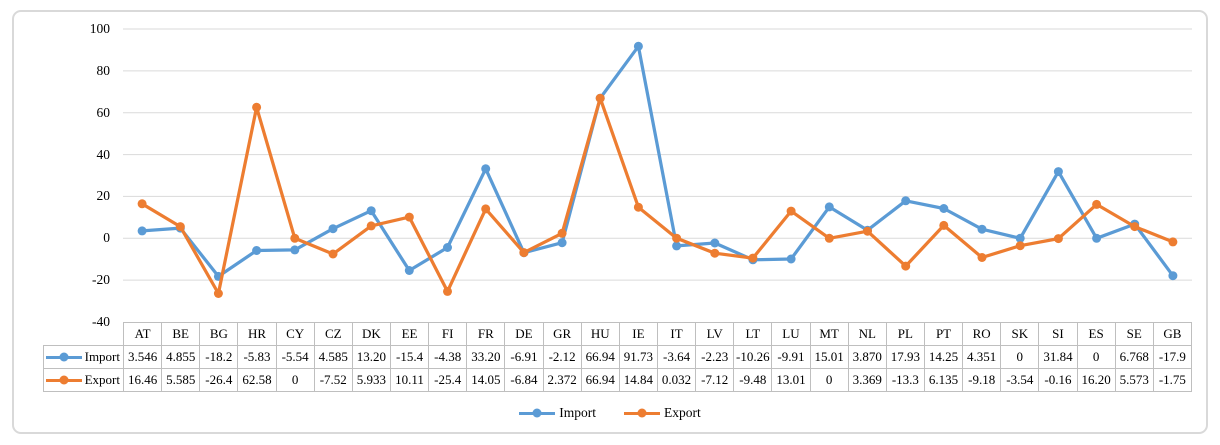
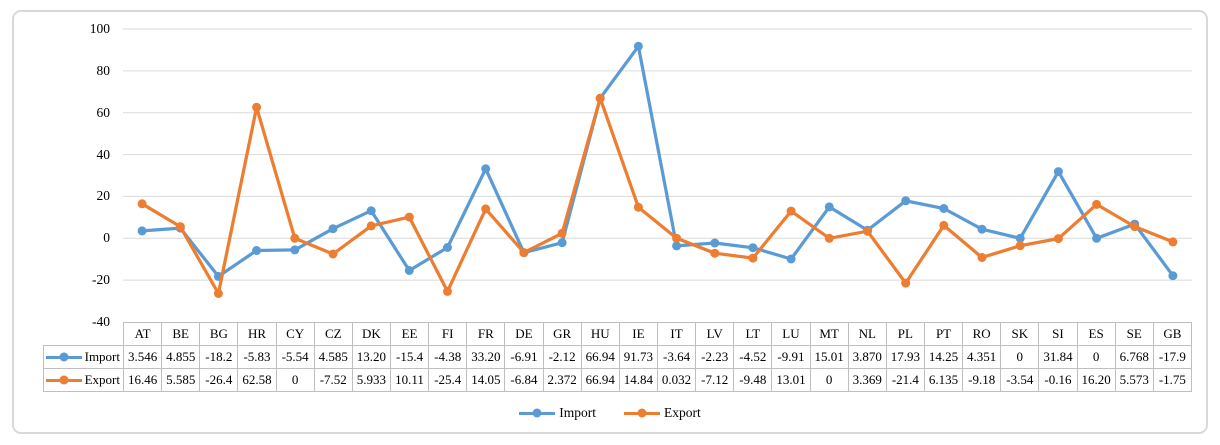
Import/LT: -10.26 -> -4.52
Export/PL: -13.3 -> -21.4
